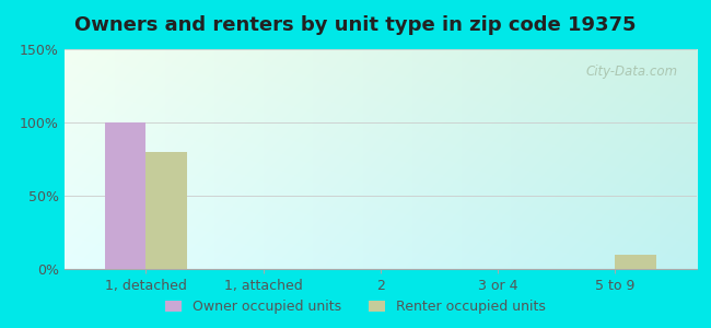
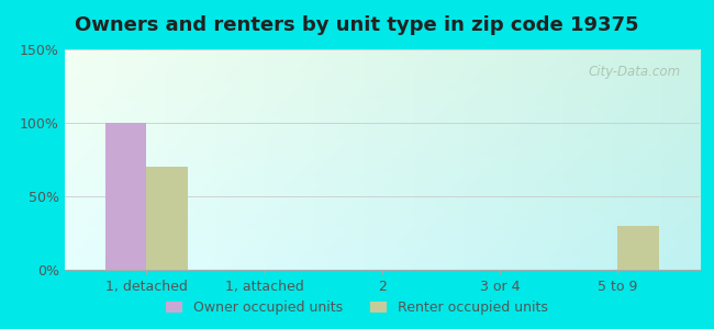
Renter occupied units/1, detached: 80% -> 70%
Renter occupied units/5 to 9: 10% -> 30%
